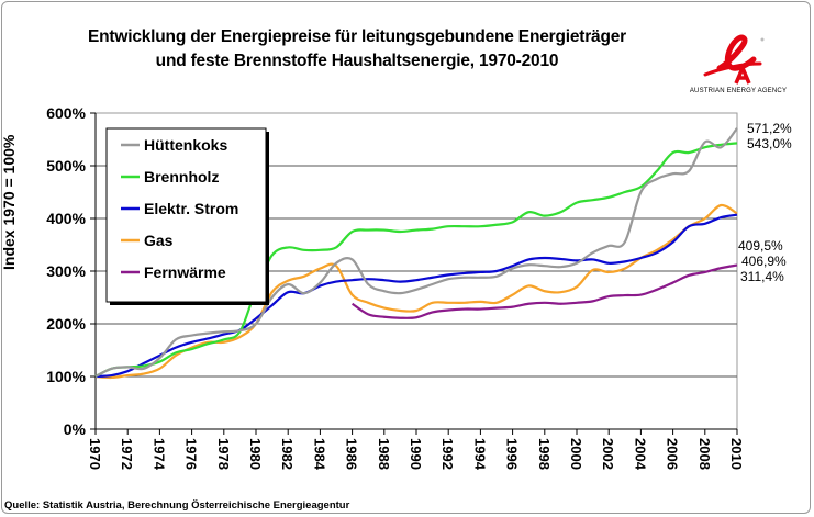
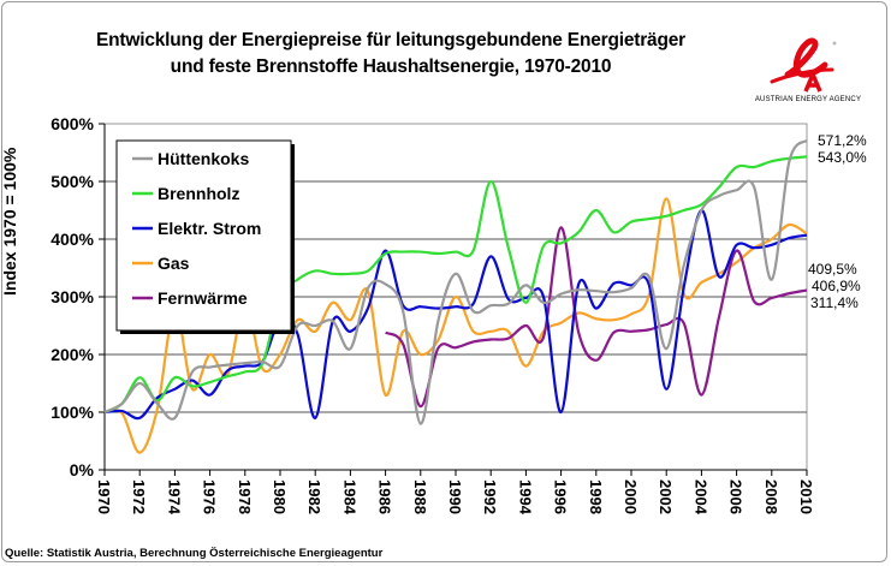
Hüttenkoks/1972: 120% -> 150%
Brennholz/1972: 120% -> 160%
Elektr. Strom/1972: 110% -> 90%
Gas/1972: 100% -> 30%
Hüttenkoks/1974: 140% -> 90%
Brennholz/1974: 130% -> 160%
Gas/1974: 120% -> 280%
Elektr. Strom/1976: 160% -> 130%
Gas/1976: 160% -> 200%
Gas/1978: 160% -> 290%
Hüttenkoks/1980: 200% -> 180%
Brennholz/1980: 260% -> 300%
Elektr. Strom/1980: 210% -> 260%
Hüttenkoks/1982: 280% -> 250%
Elektr. Strom/1982: 260% -> 90%
Gas/1982: 280% -> 240%
Hüttenkoks/1984: 280% -> 210%
Elektr. Strom/1984: 270% -> 240%
Gas/1984: 300% -> 260%
Elektr. Strom/1986: 280% -> 380%
Gas/1986: 260% -> 130%
Hüttenkoks/1988: 260% -> 80%
Gas/1988: 230% -> 200%
Fernwärme/1988: 210% -> 110%
Hüttenkoks/1990: 260% -> 340%
Gas/1990: 220% -> 300%
Brennholz/1992: 380% -> 500%
Elektr. Strom/1992: 290% -> 370%
Hüttenkoks/1994: 290% -> 320%
Brennholz/1994: 380% -> 290%
Gas/1994: 240% -> 180%
Fernwärme/1994: 230% -> 250%
Elektr. Strom/1996: 310% -> 100%
Fernwärme/1996: 230% -> 420%
Brennholz/1998: 400% -> 450%
Elektr. Strom/1998: 320% -> 280%
Fernwärme/1998: 240% -> 190%
Hüttenkoks/2002: 350% -> 210%
Elektr. Strom/2002: 320% -> 140%
Gas/2002: 300% -> 470%
Elektr. Strom/2004: 320% -> 450%
Fernwärme/2004: 260% -> 130%
Elektr. Strom/2006: 360% -> 390%
Fernwärme/2006: 280% -> 380%
Hüttenkoks/2008: 540% -> 330%
